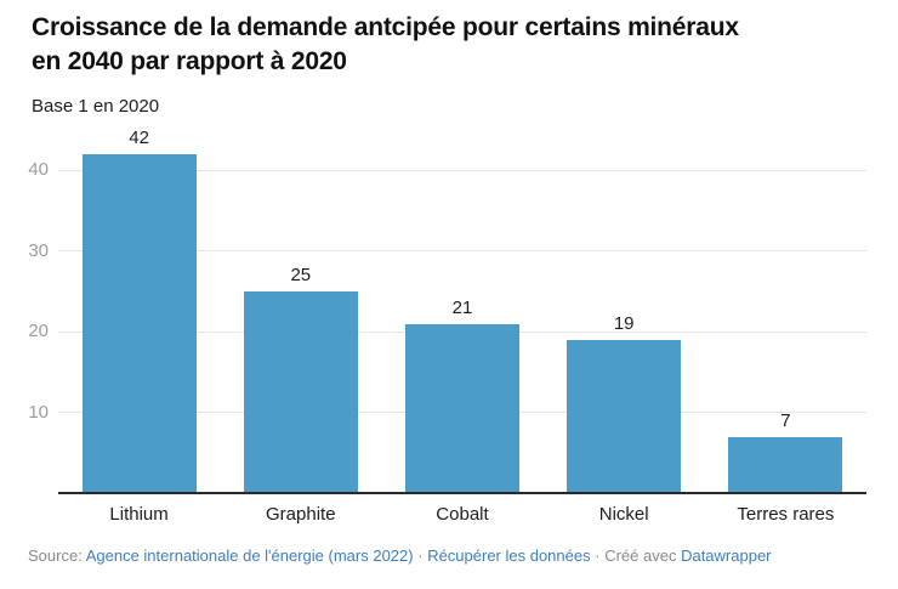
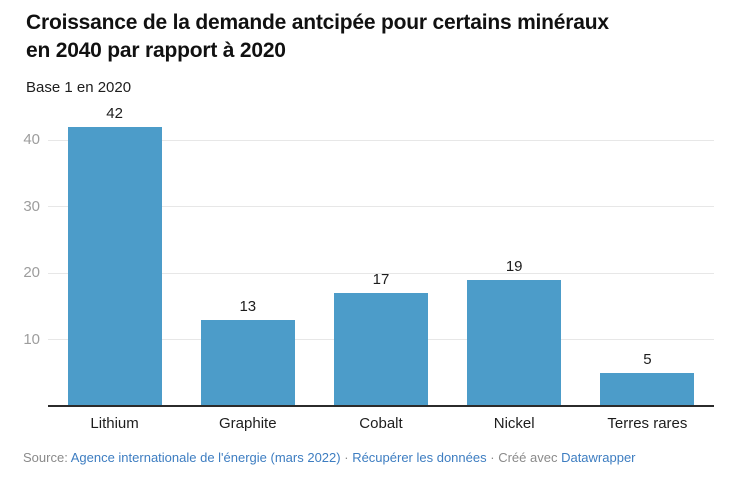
Graphite: 25 -> 13
Cobalt: 21 -> 17
Terres rares: 7 -> 5
